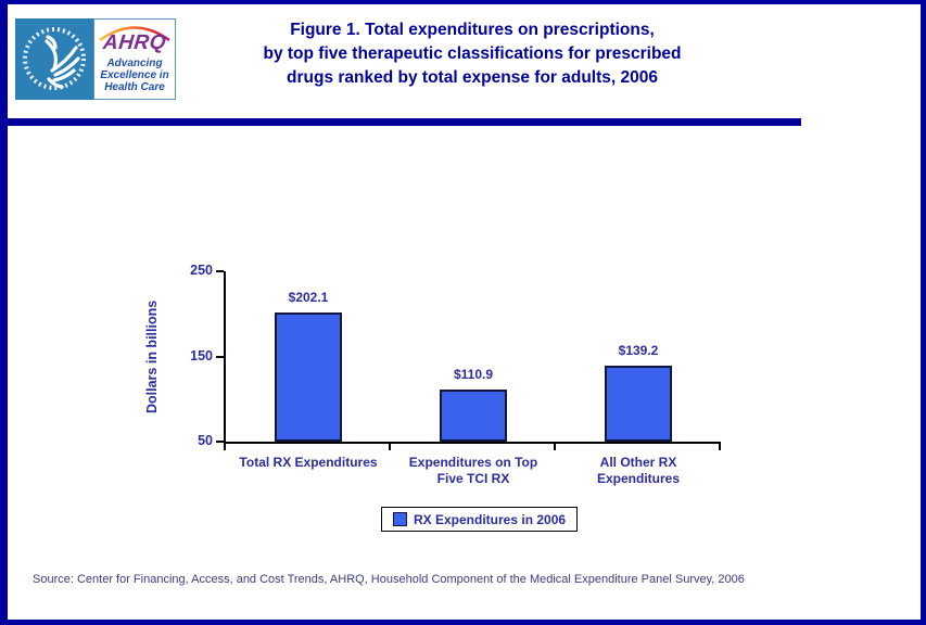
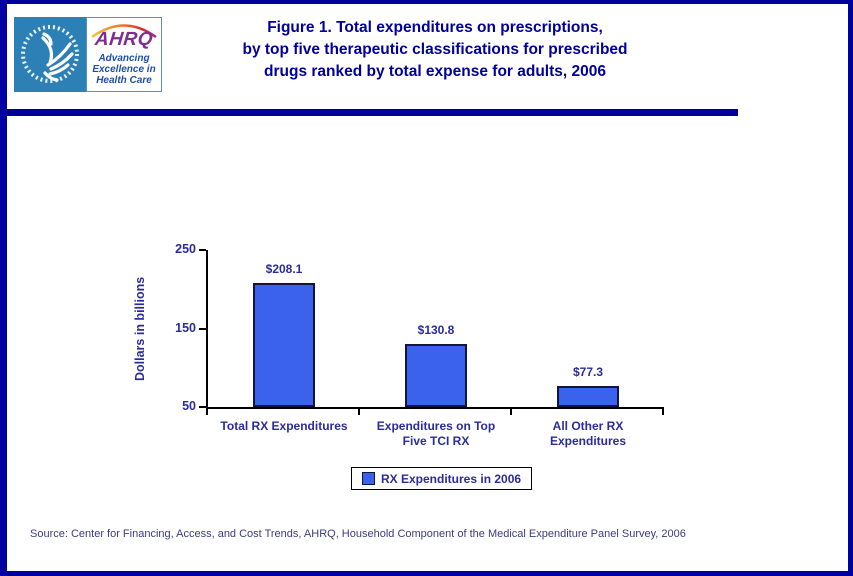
Total RX Expenditures: $202.1 -> $208.1
Expenditures on Top Five TCI RX: $110.9 -> $130.8
All Other RX Expenditures: $139.2 -> $77.3
